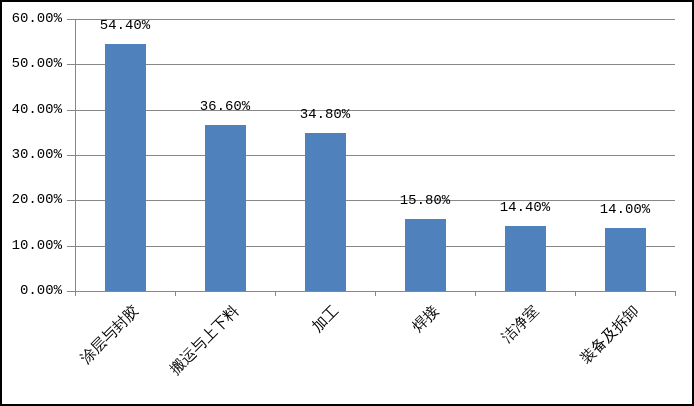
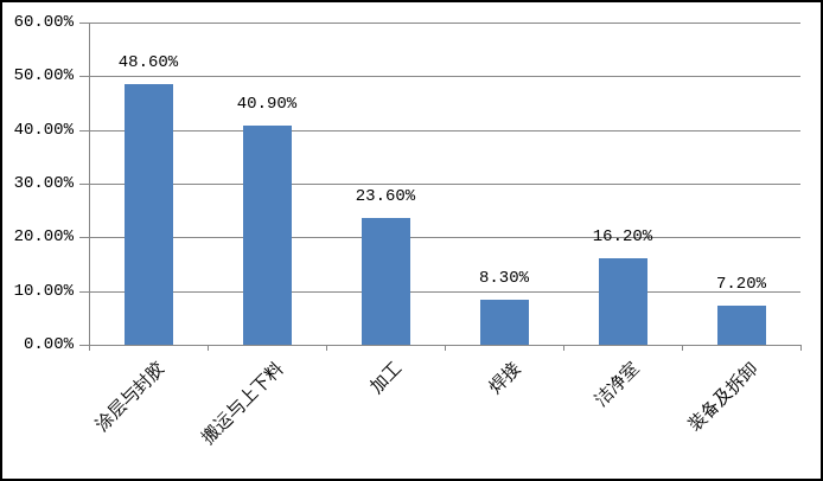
涂层与封胶: 54.40% -> 48.60%
搬运与上下料: 36.60% -> 40.90%
加工: 34.80% -> 23.60%
焊接: 15.80% -> 8.30%
洁净室: 14.40% -> 16.20%
装备及拆卸: 14.00% -> 7.20%
